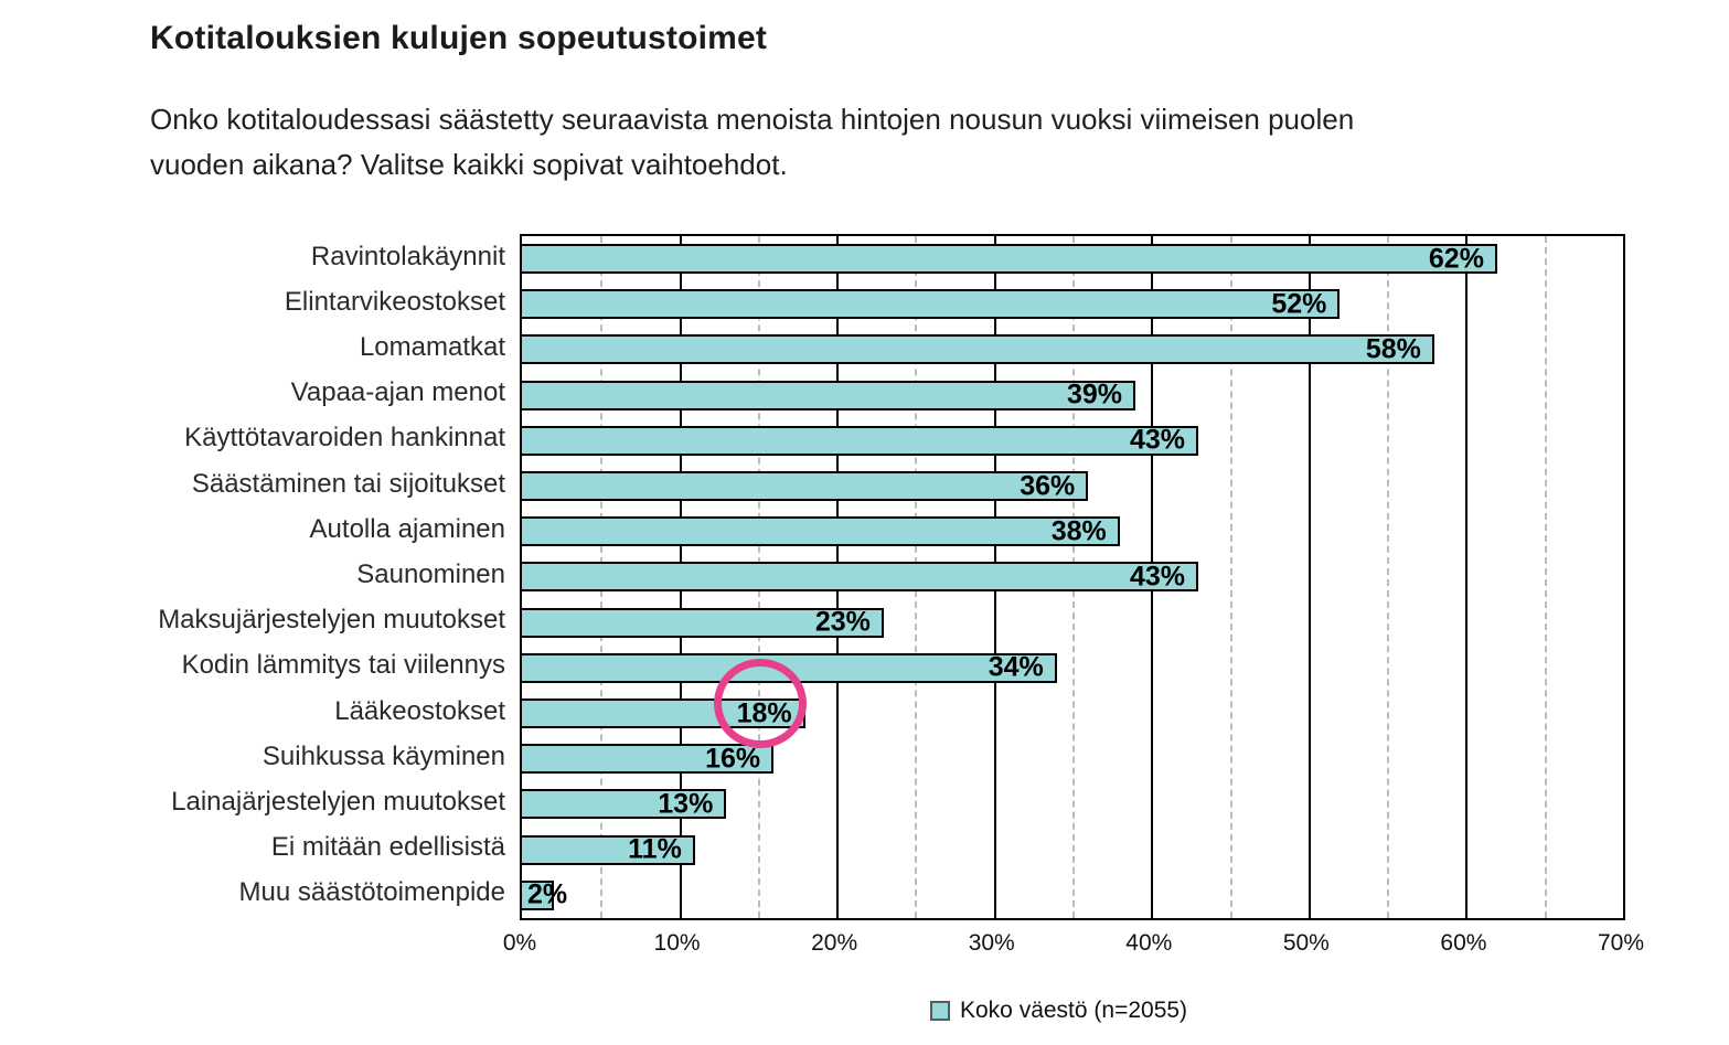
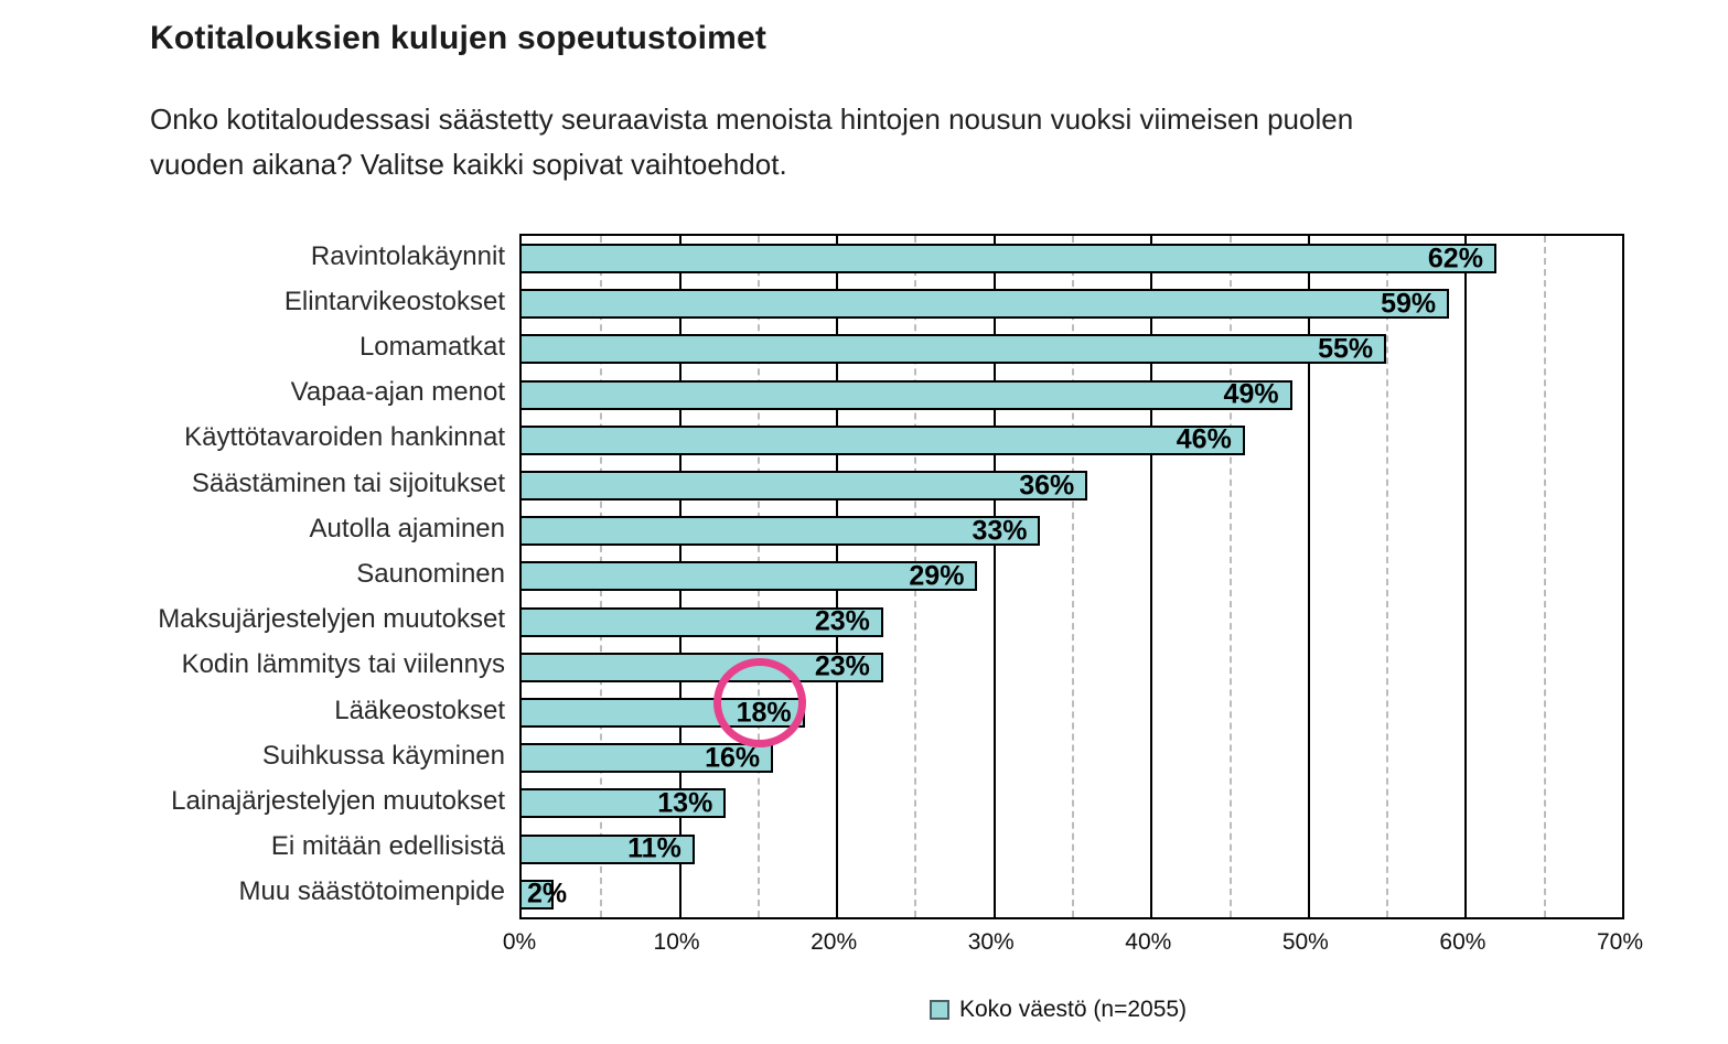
Elintarvikeostokset: 52% -> 59%
Lomamatkat: 58% -> 55%
Vapaa-ajan menot: 39% -> 49%
Käyttötavaroiden hankinnat: 43% -> 46%
Autolla ajaminen: 38% -> 33%
Saunominen: 43% -> 29%
Kodin lämmitys tai viilennys: 34% -> 23%
